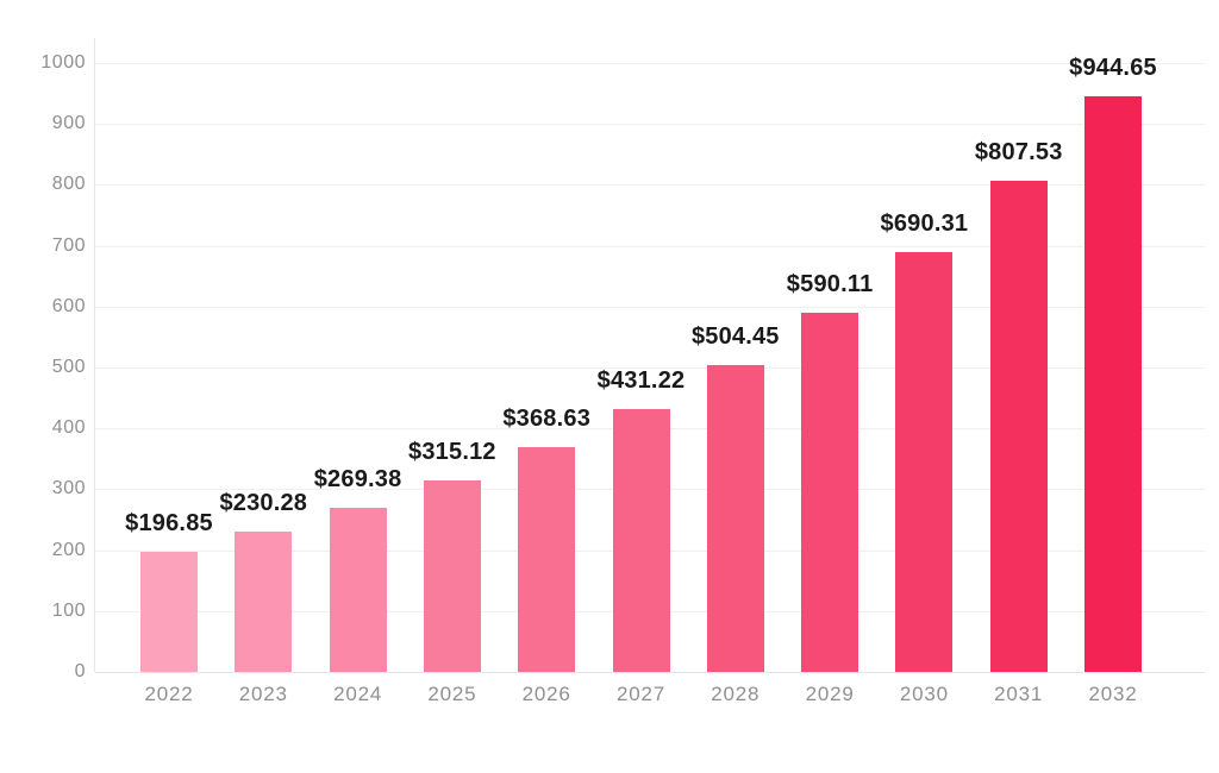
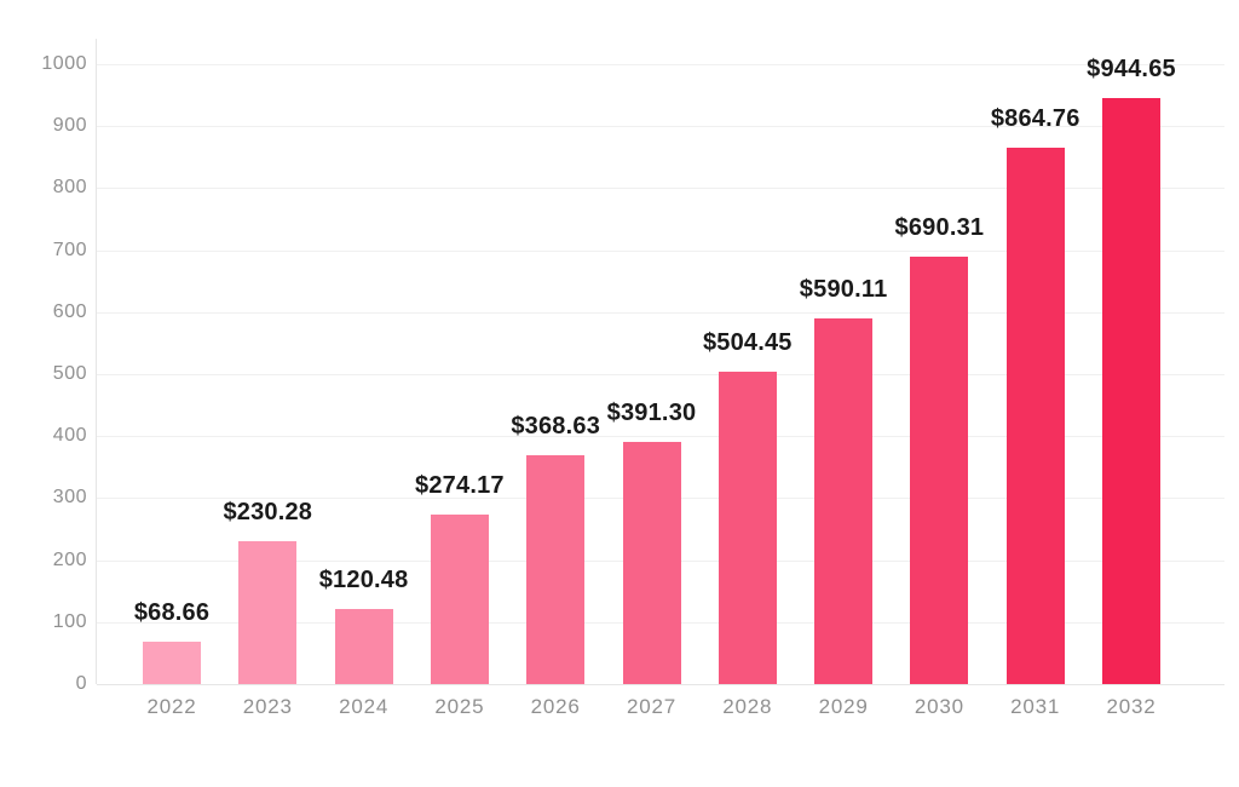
2022: $196.85 -> $68.66
2024: $269.38 -> $120.48
2025: $315.12 -> $274.17
2027: $431.22 -> $391.30
2031: $807.53 -> $864.76
